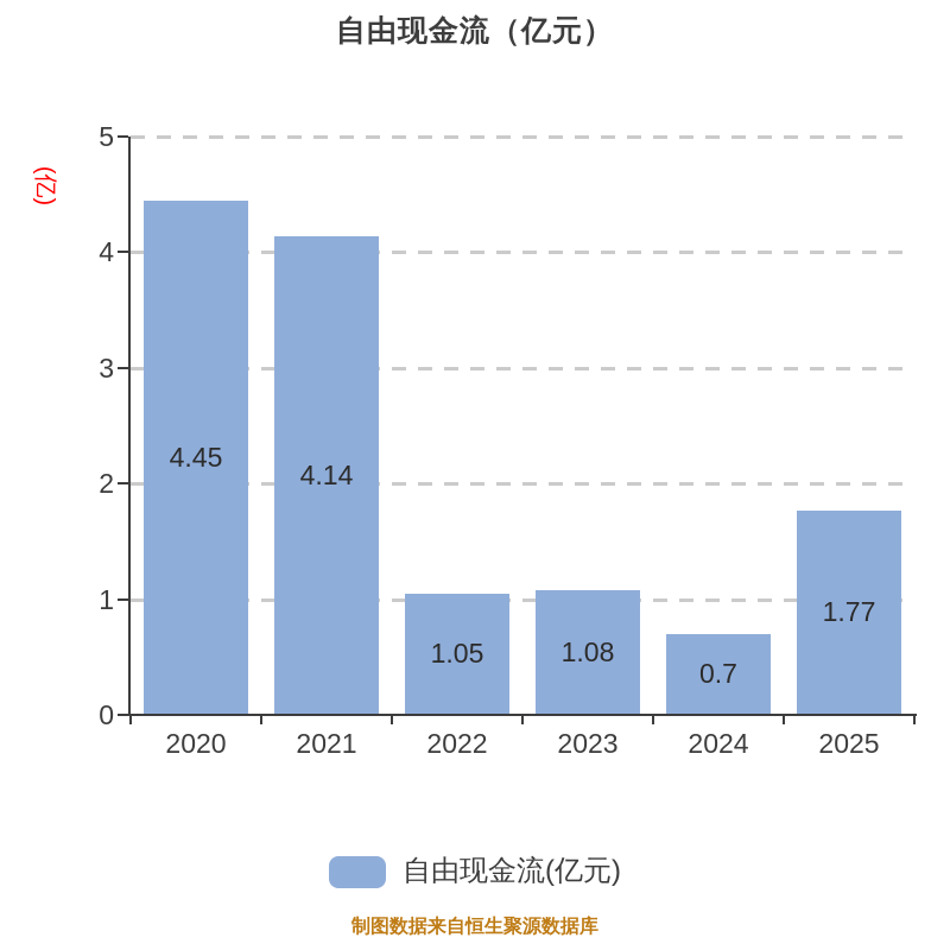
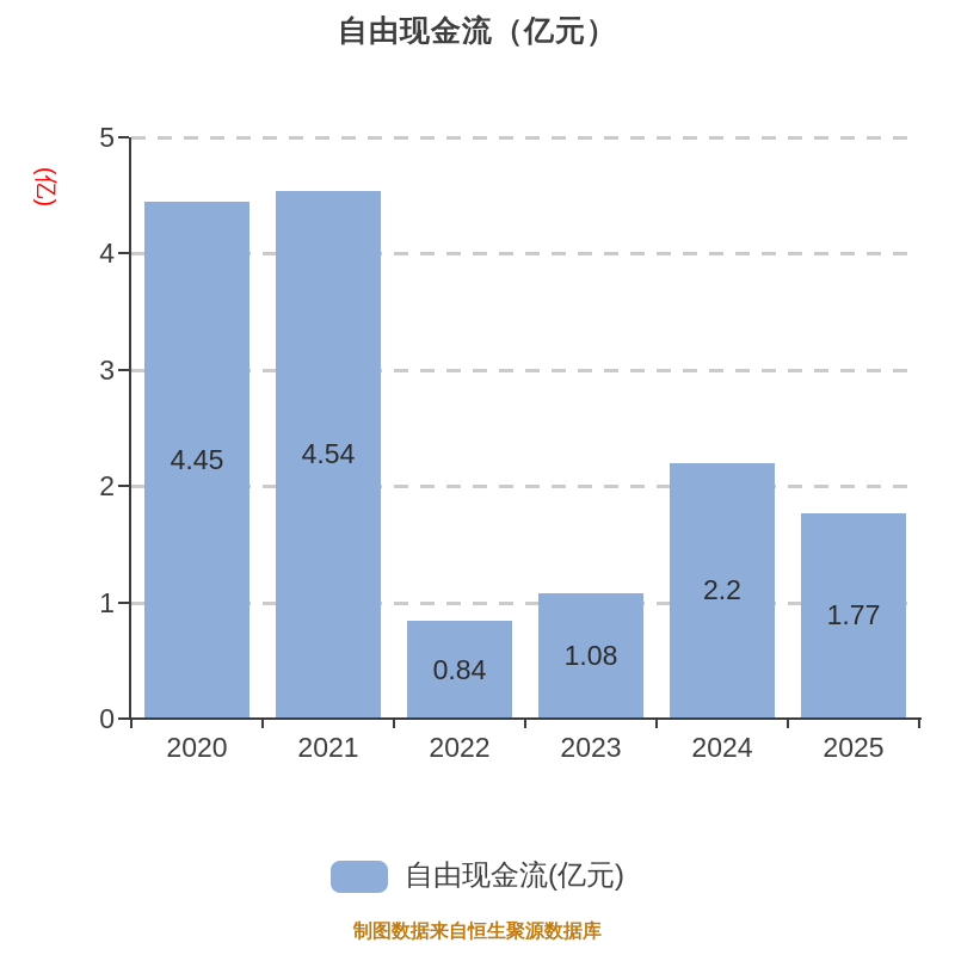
2021: 4.14 -> 4.54
2022: 1.05 -> 0.84
2024: 0.7 -> 2.2
